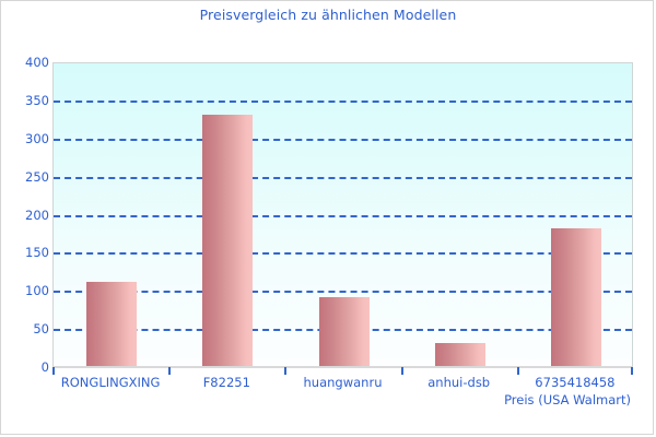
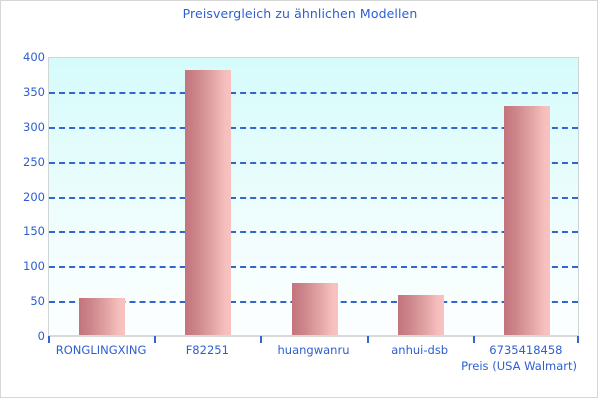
RONGLINGXING: 110 -> 50
F82251: 330 -> 380
huangwanru: 90 -> 80
anhui-dsb: 30 -> 60
6735418458: 180 -> 330
